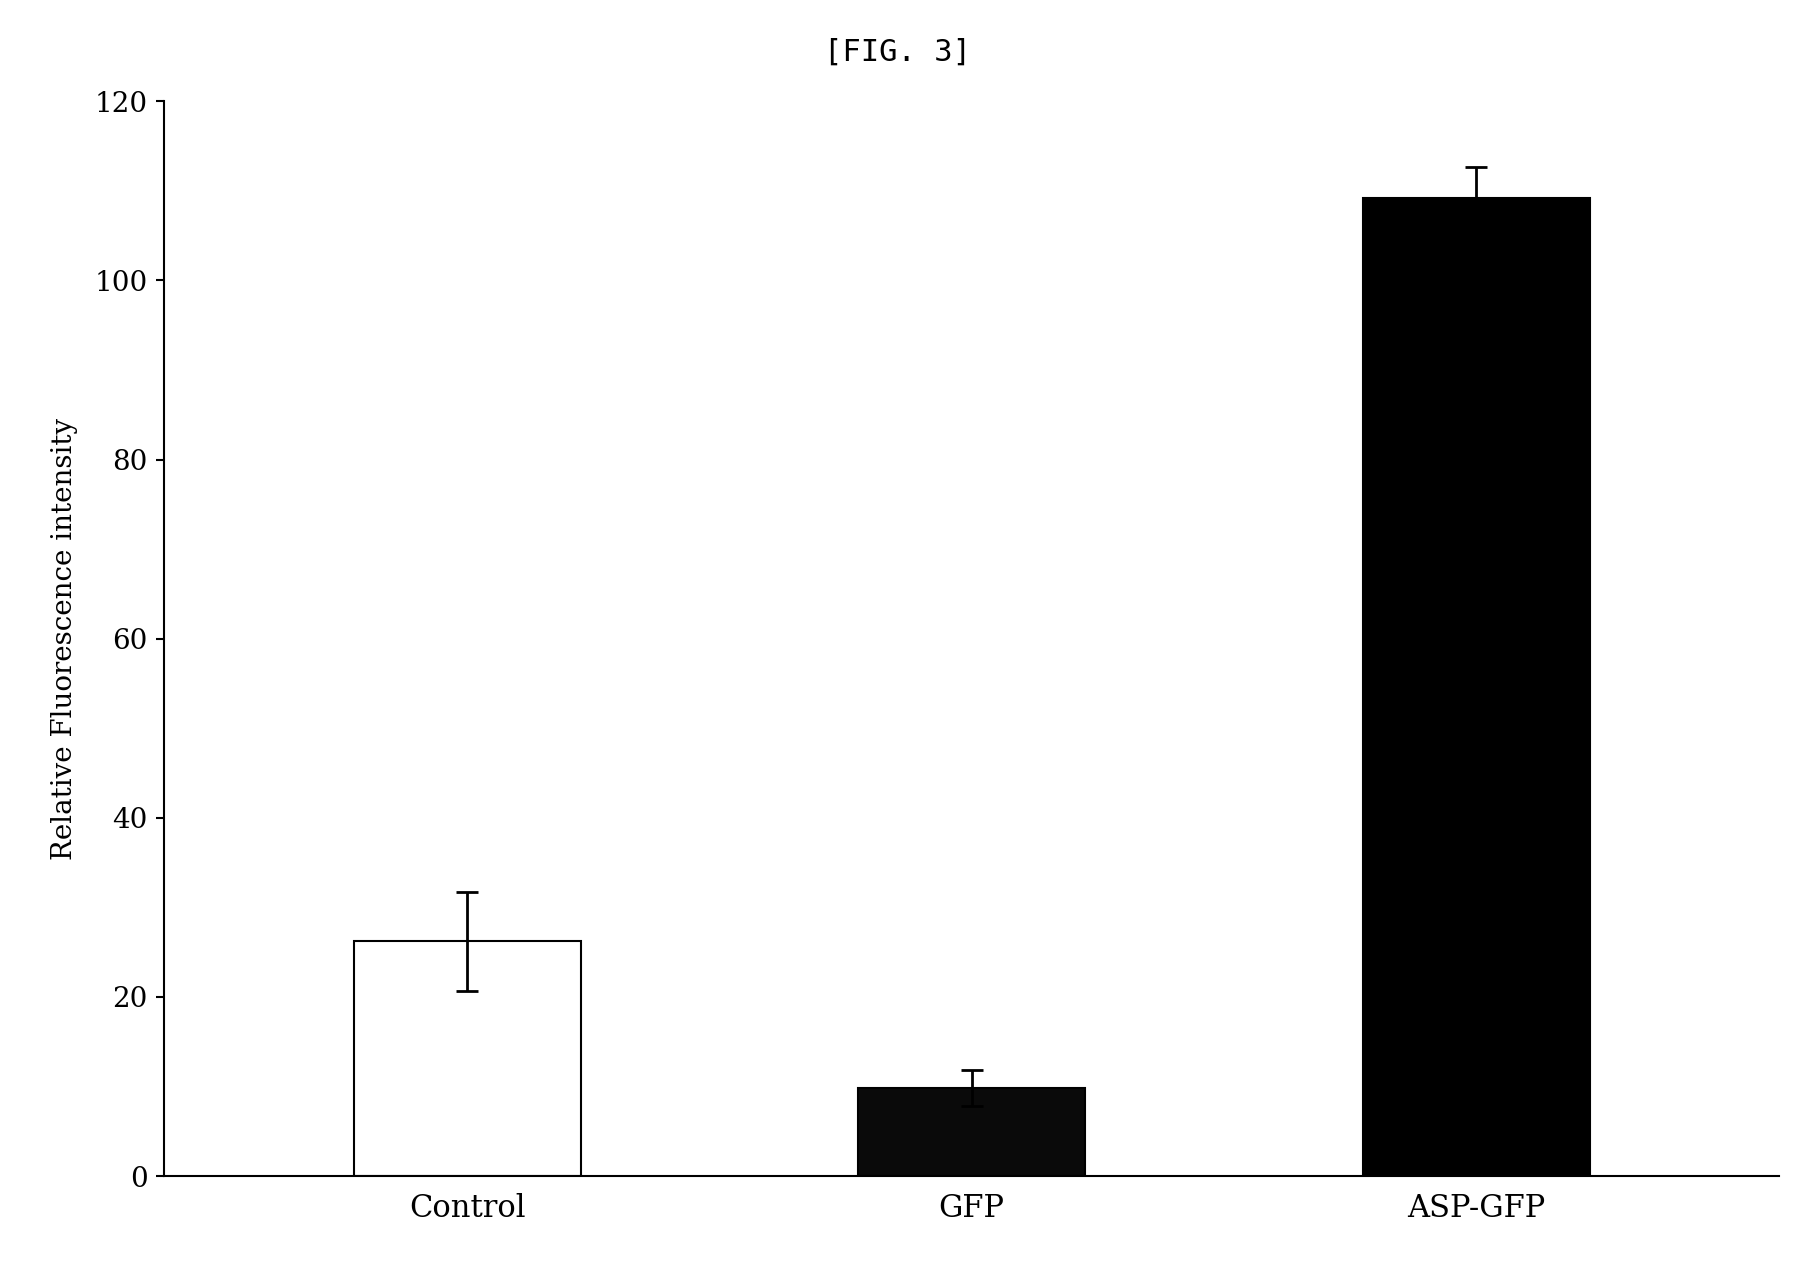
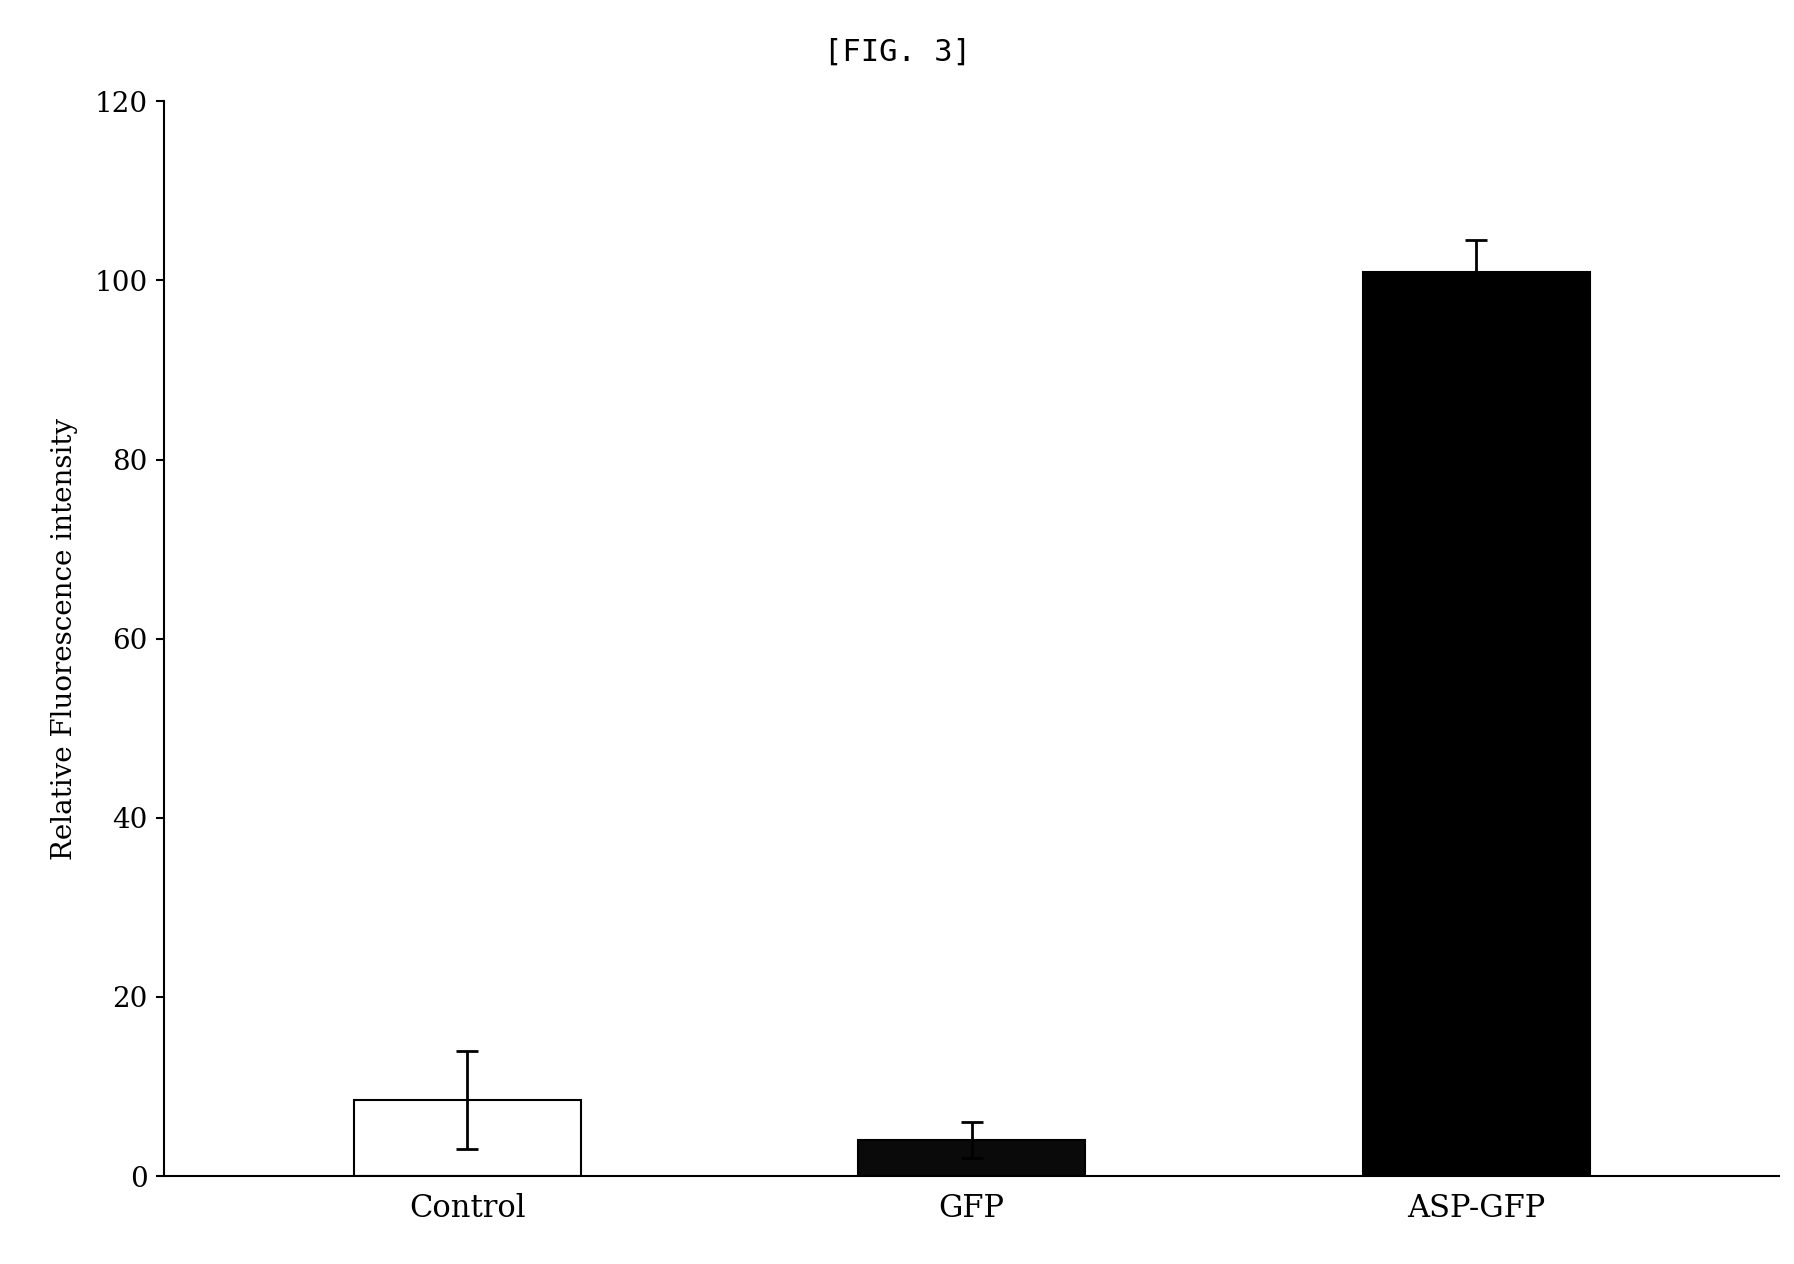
Control: 26.2 -> 8.5
GFP: 9.8 -> 4.0
ASP-GFP: 109.2 -> 101.0
